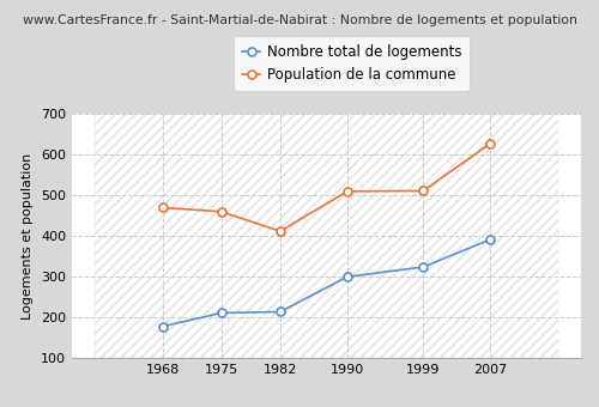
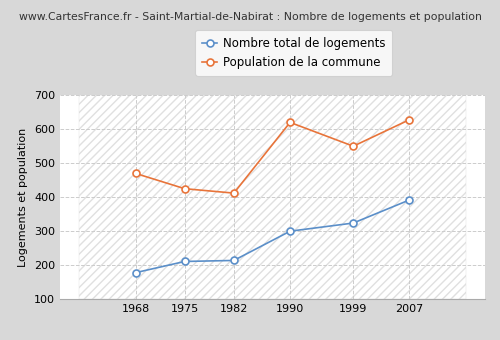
Population de la commune/1975: 460 -> 425
Population de la commune/1990: 510 -> 620
Population de la commune/1999: 511 -> 550
